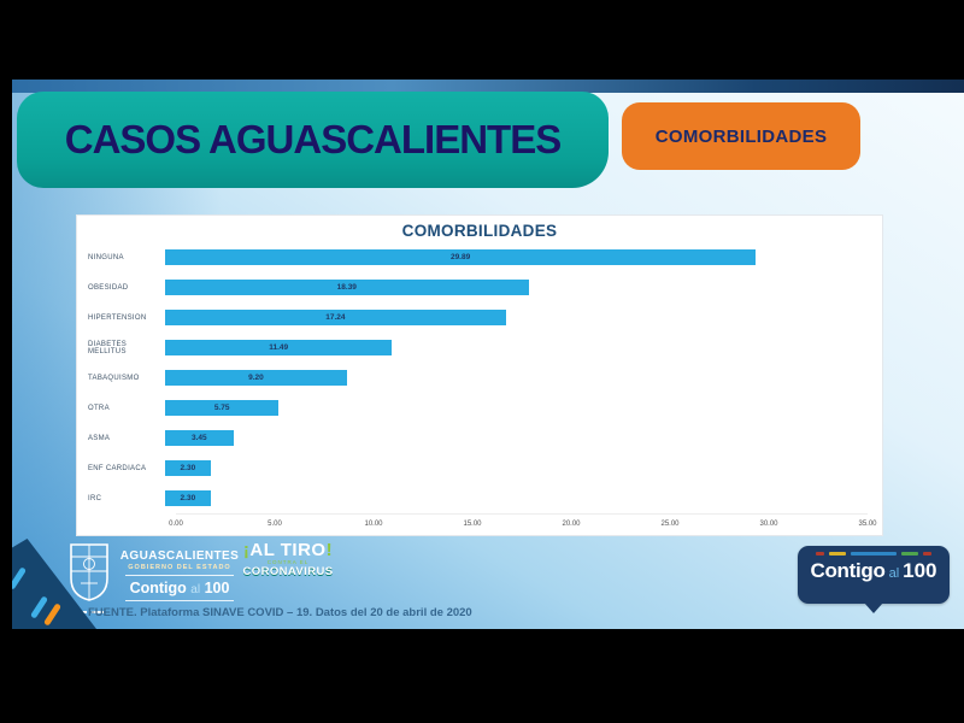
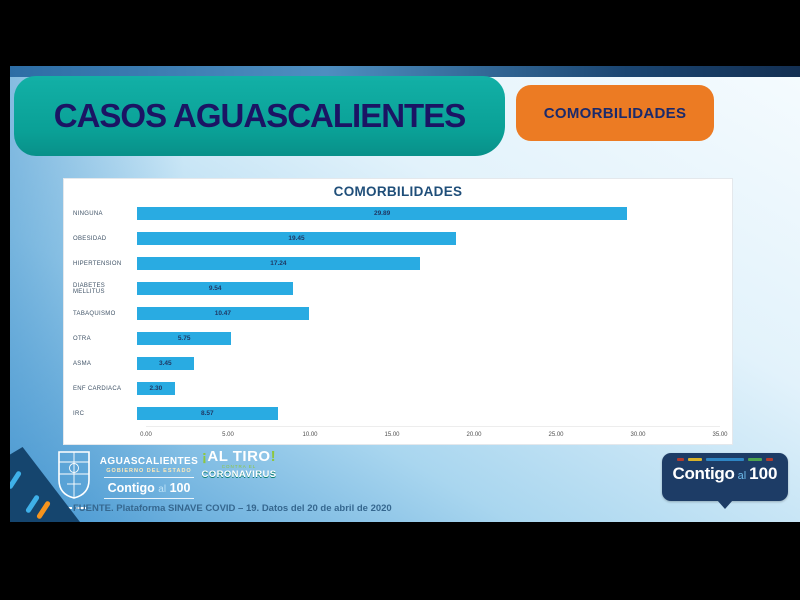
OBESIDAD: 18.39 -> 19.45
DIABETES MELLITUS: 11.49 -> 9.54
TABAQUISMO: 9.20 -> 10.47
IRC: 2.30 -> 8.57
